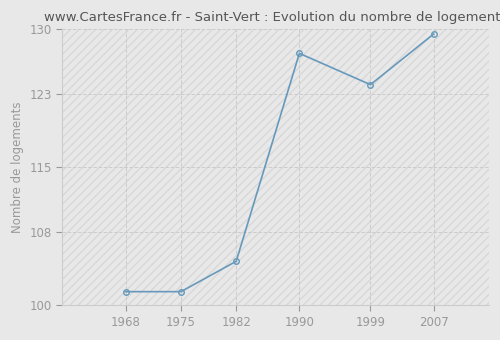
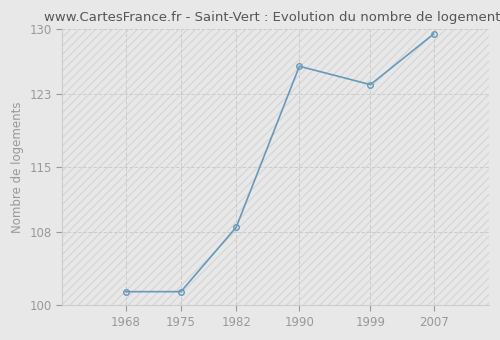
1982: 104.8 -> 108.5
1990: 127.4 -> 126.0
